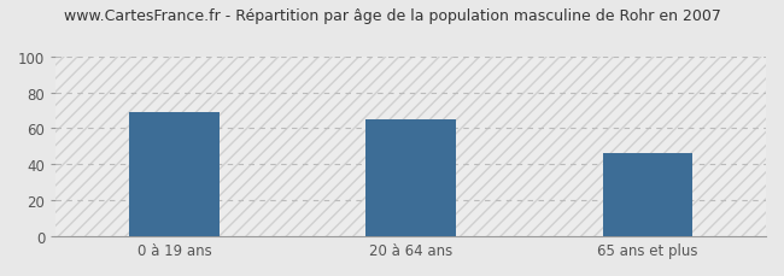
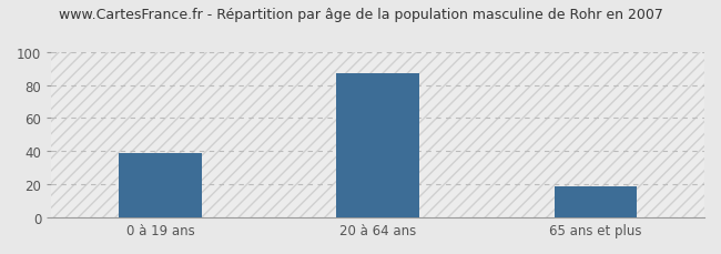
0 à 19 ans: 69 -> 39
20 à 64 ans: 65 -> 87
65 ans et plus: 46 -> 19
